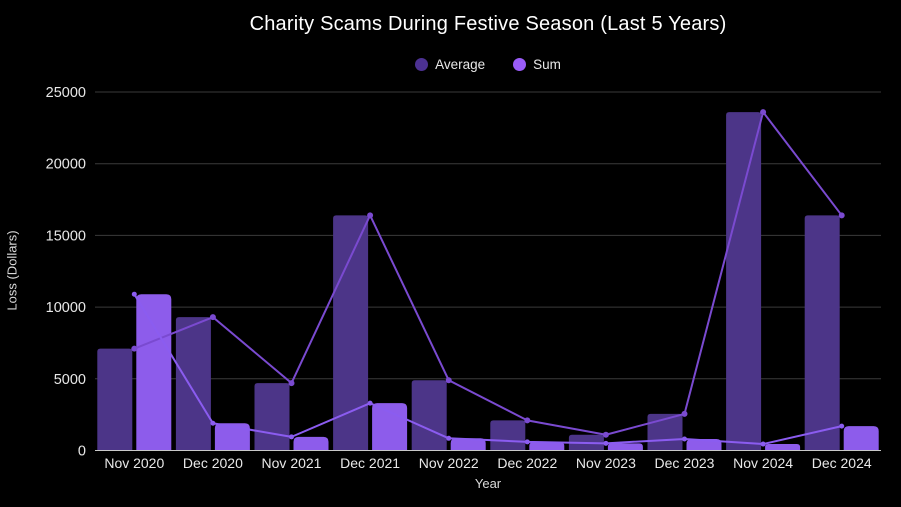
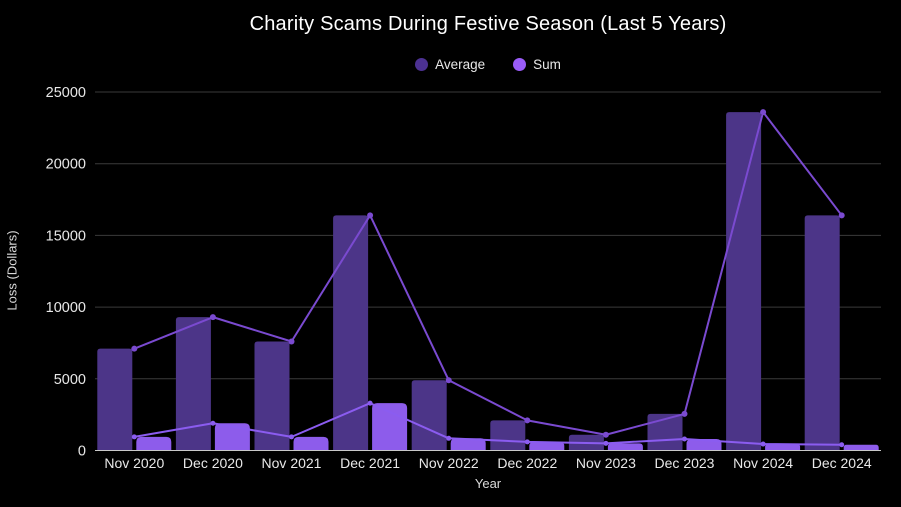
Sum/Nov 2020: 10900 -> 1000
Average/Nov 2021: 4700 -> 7600
Sum/Dec 2024: 1700 -> 400
